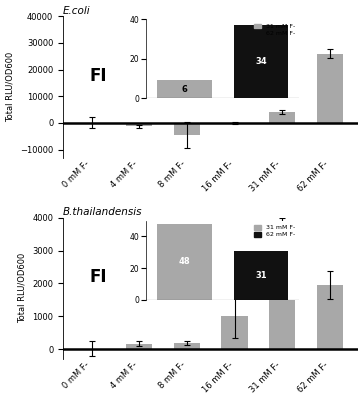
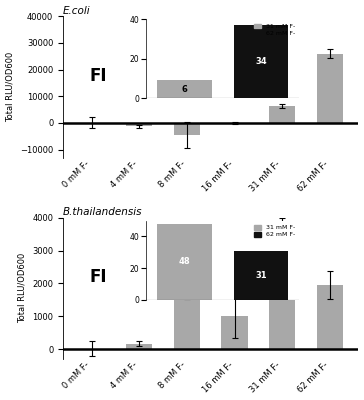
E.coli/31 mM F-: 4000 -> 6500
B.thailandensis/8 mM F-: 190 -> 1600
